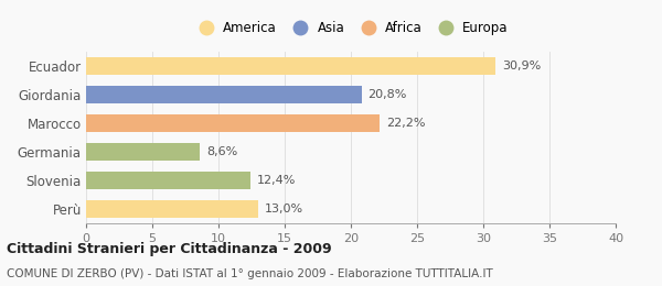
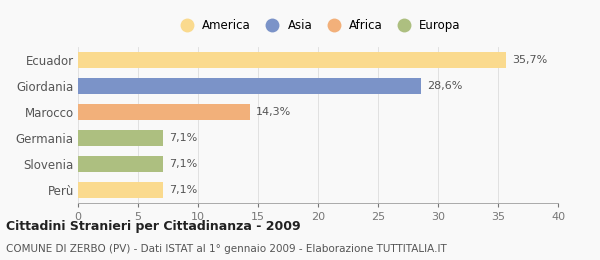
Ecuador: 30,9% -> 35,7%
Giordania: 20,8% -> 28,6%
Marocco: 22,2% -> 14,3%
Germania: 8,6% -> 7,1%
Slovenia: 12,4% -> 7,1%
Perù: 13,0% -> 7,1%
